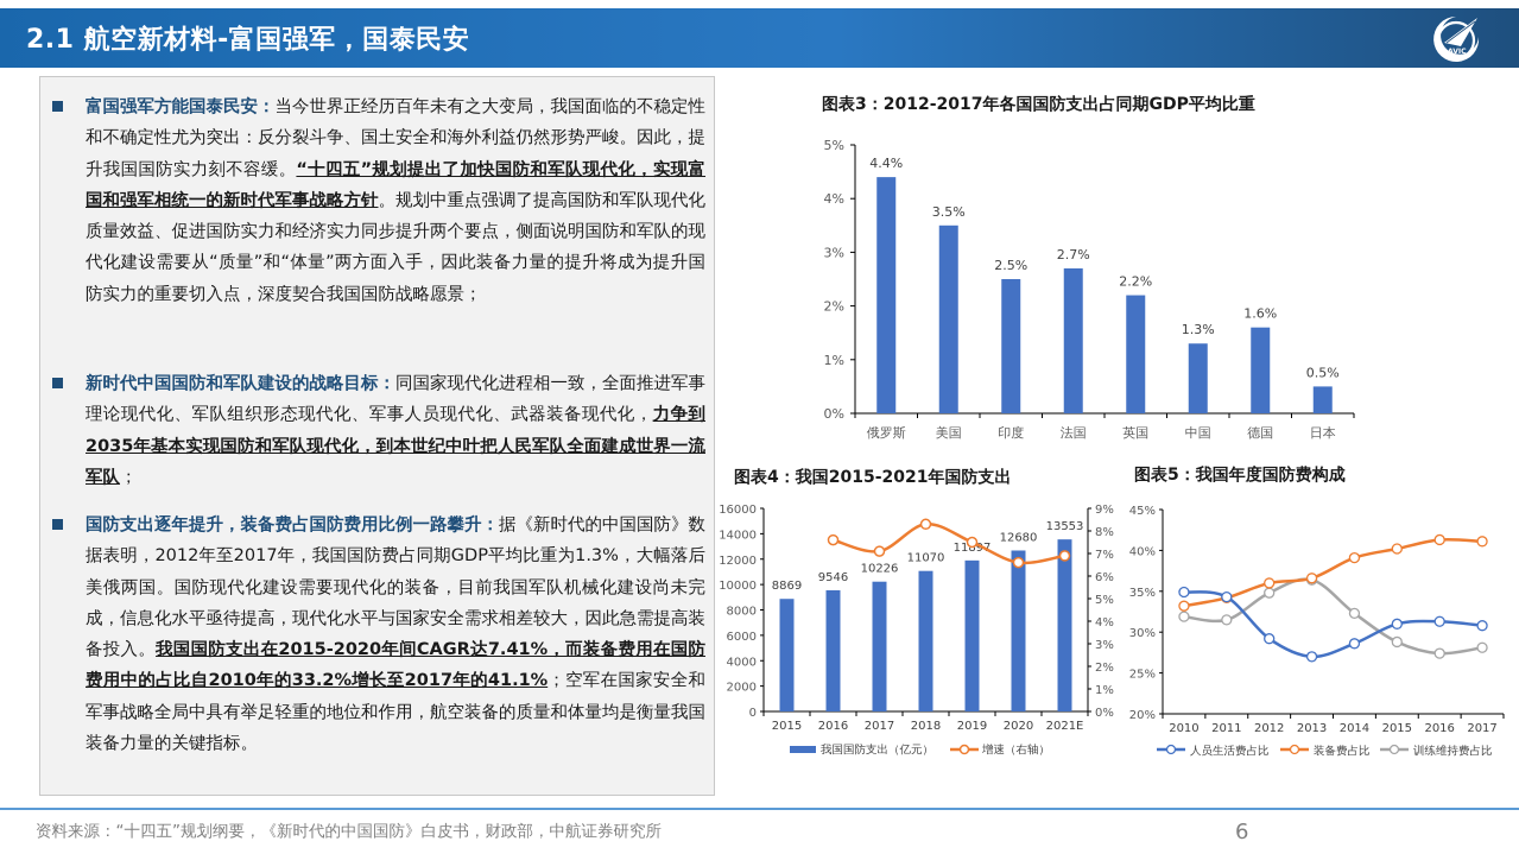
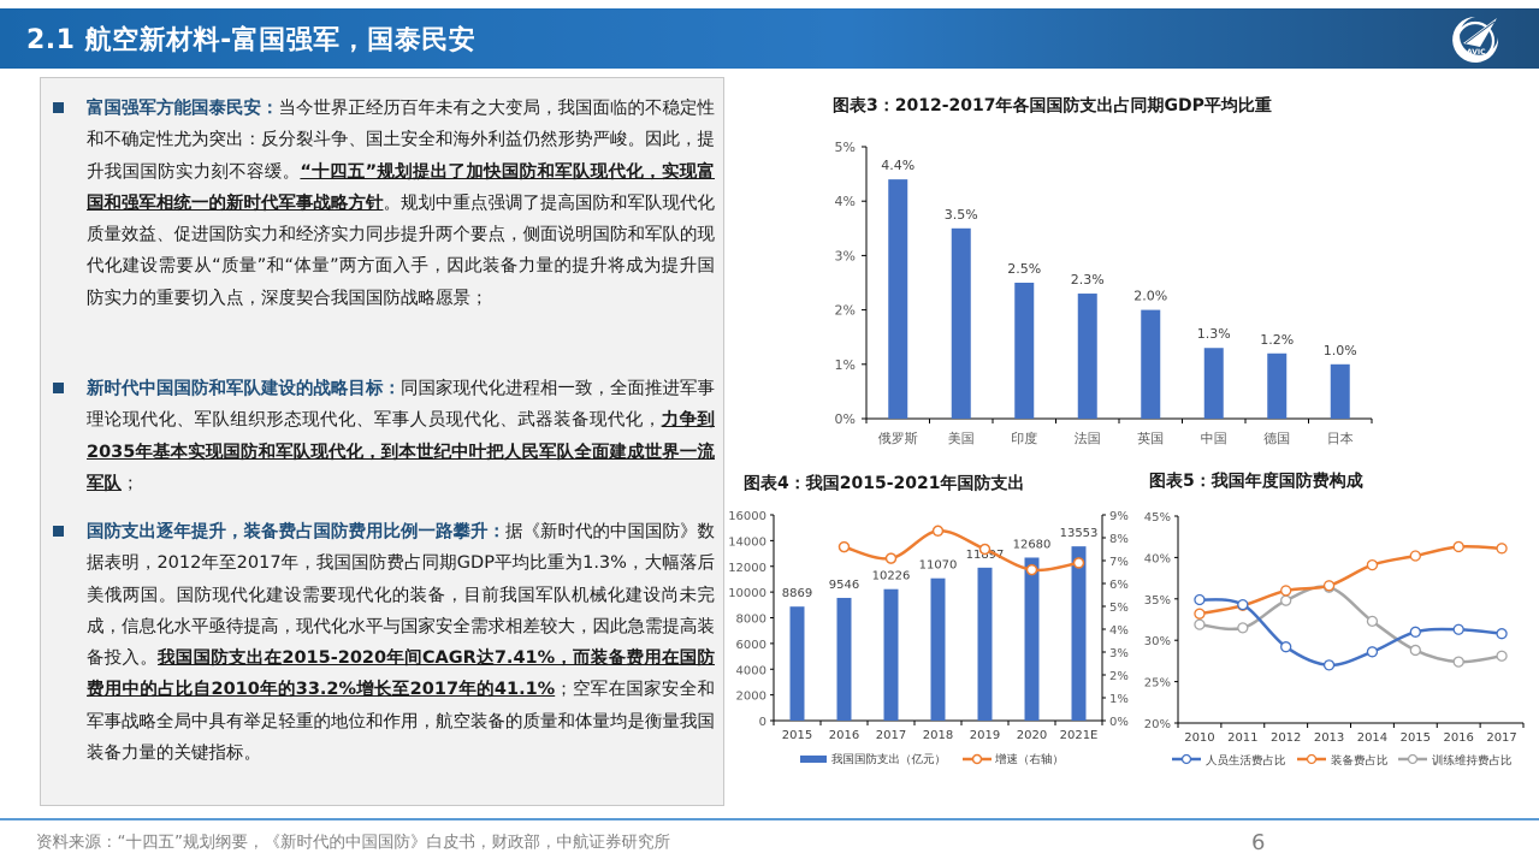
图表3：2012-2017年各国国防支出占同期GDP平均比重/法国: 2.7% -> 2.3%
图表3：2012-2017年各国国防支出占同期GDP平均比重/英国: 2.2% -> 2.0%
图表3：2012-2017年各国国防支出占同期GDP平均比重/德国: 1.6% -> 1.2%
图表3：2012-2017年各国国防支出占同期GDP平均比重/日本: 0.5% -> 1.0%
